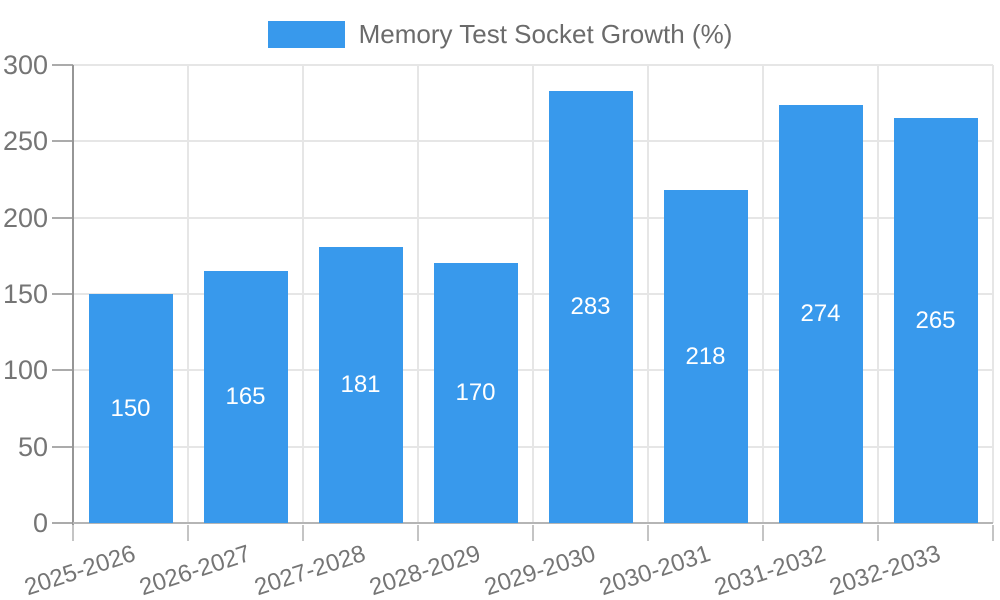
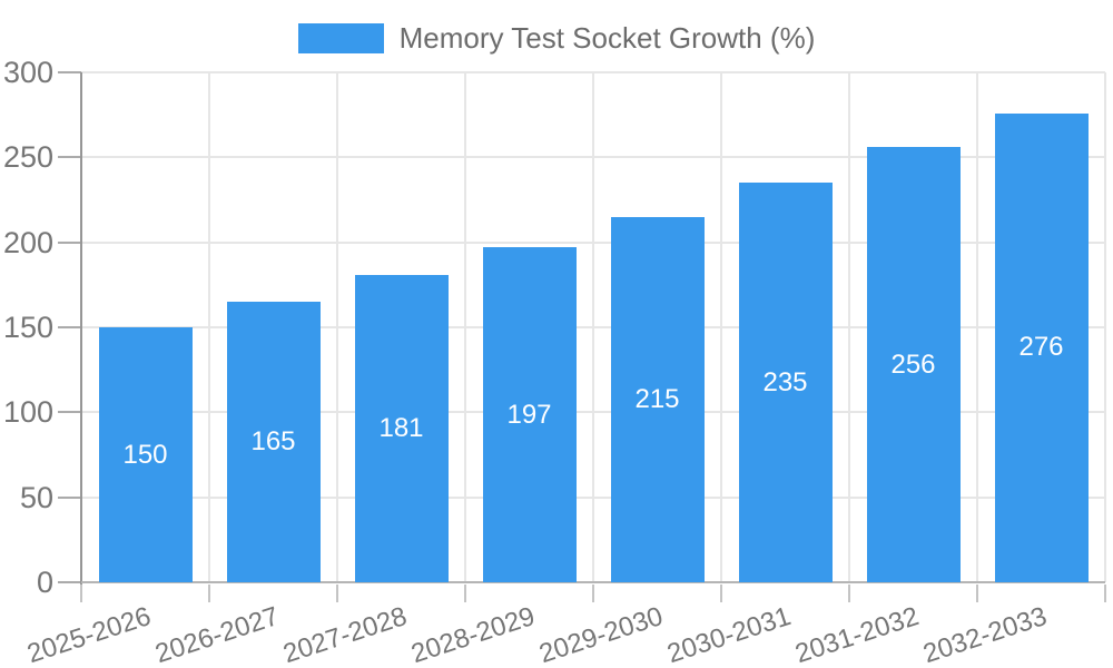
2028-2029: 170 -> 197
2029-2030: 283 -> 215
2030-2031: 218 -> 235
2031-2032: 274 -> 256
2032-2033: 265 -> 276
